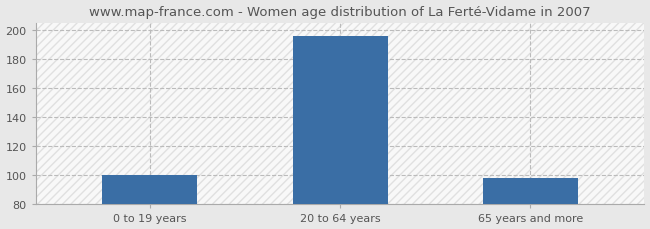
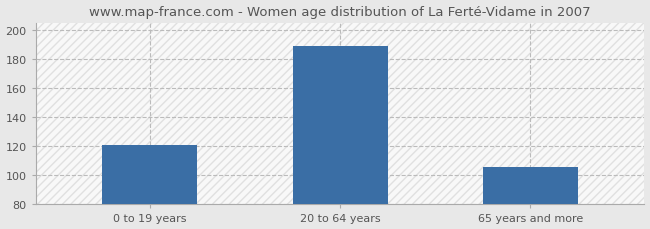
0 to 19 years: 100 -> 121
20 to 64 years: 196 -> 189
65 years and more: 98 -> 106
